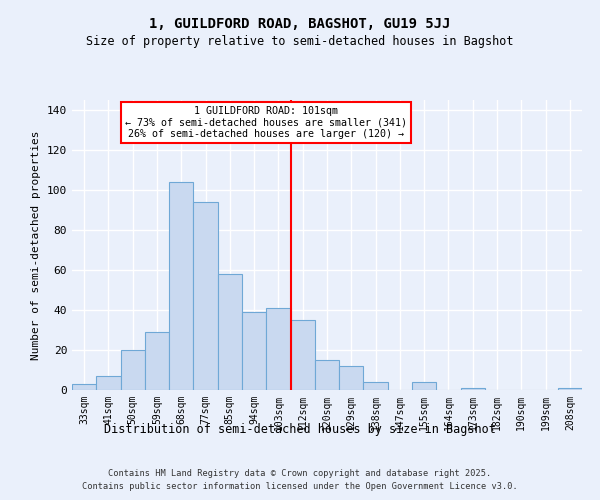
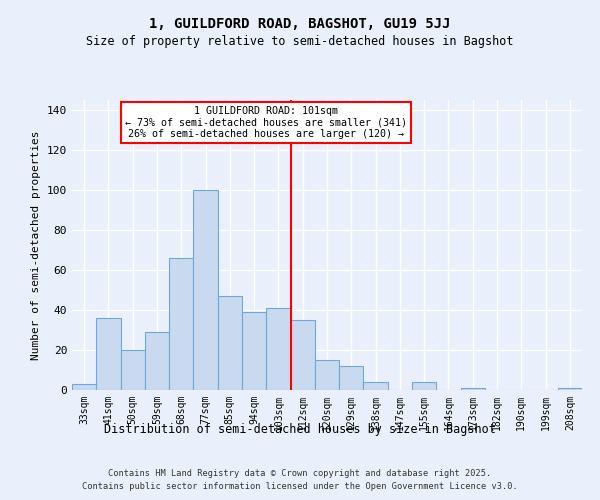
41sqm: 7 -> 36
68sqm: 104 -> 66
77sqm: 94 -> 100
85sqm: 58 -> 47
